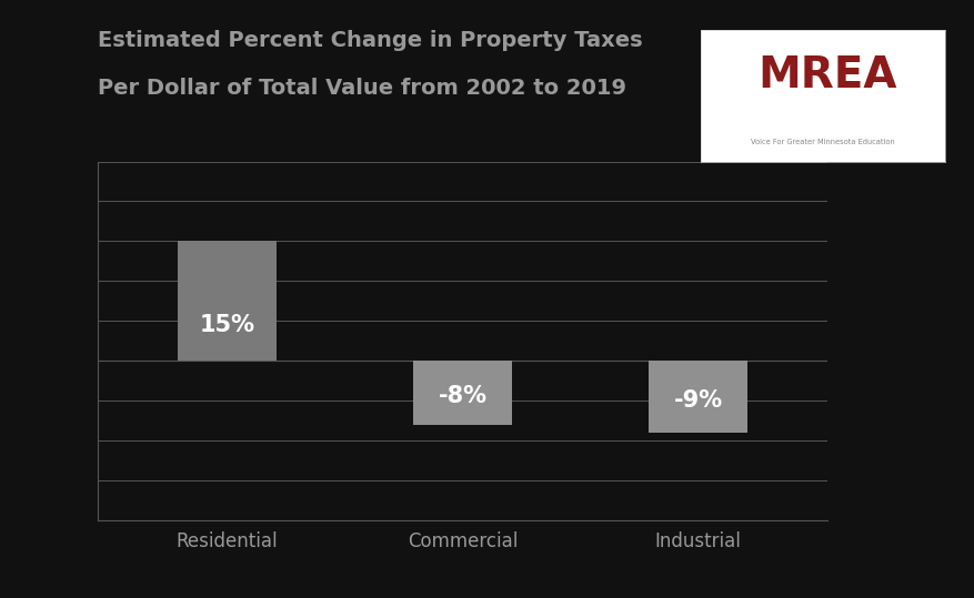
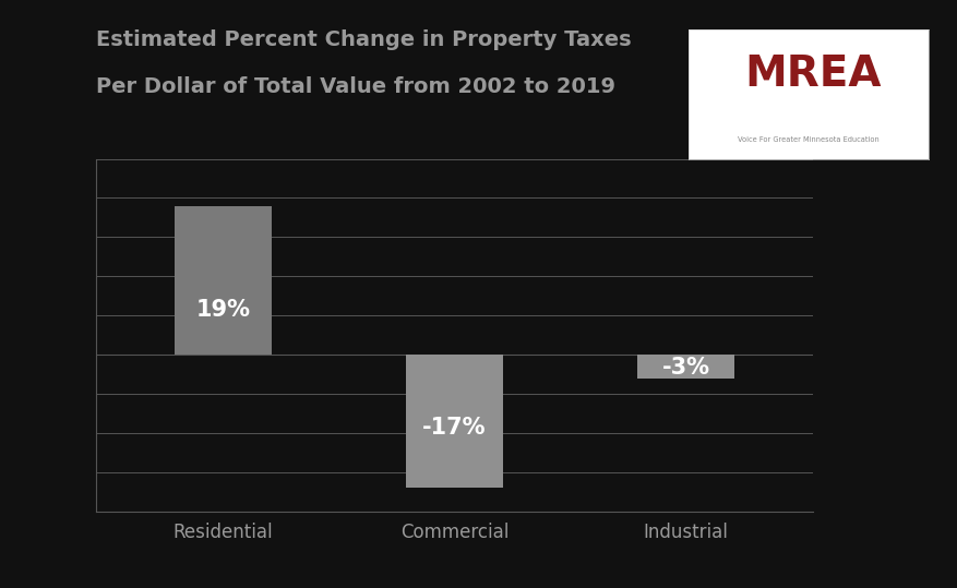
Residential: 15% -> 19%
Commercial: -8% -> -17%
Industrial: -9% -> -3%
